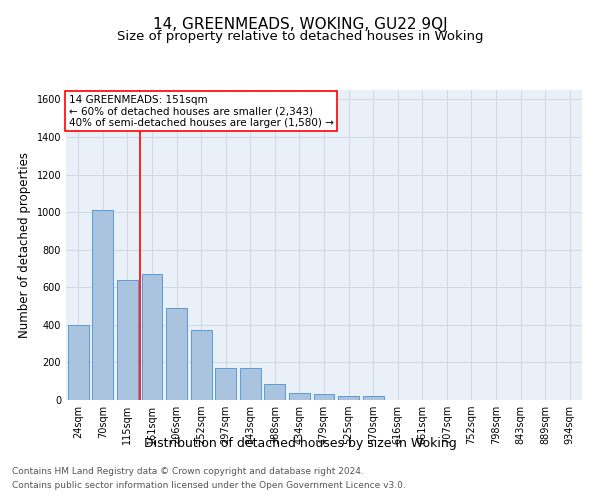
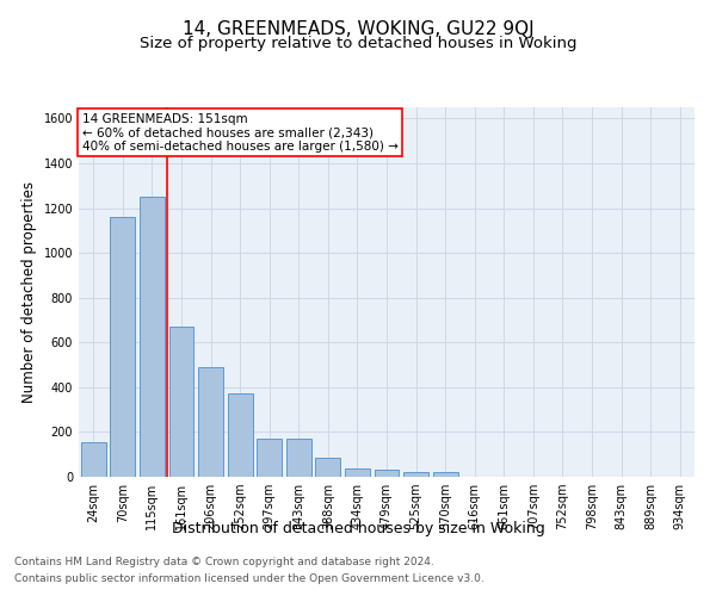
24sqm: 400 -> 160
70sqm: 1010 -> 1160
115sqm: 640 -> 1250
